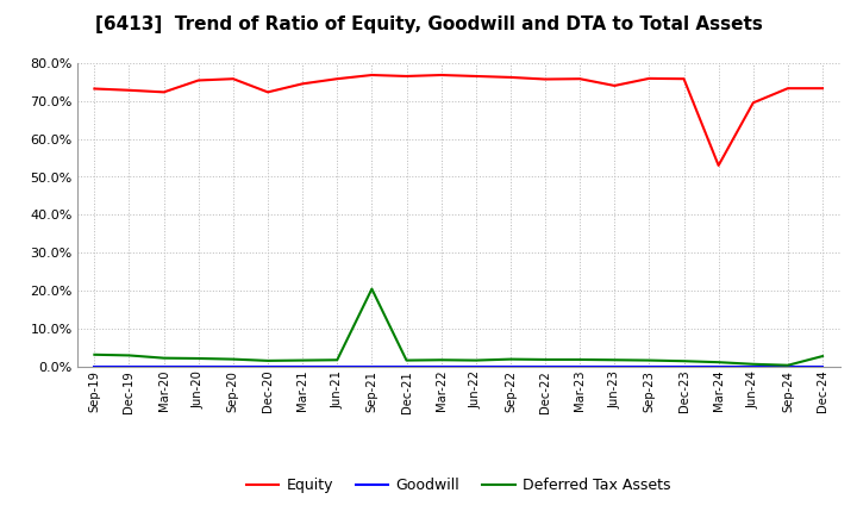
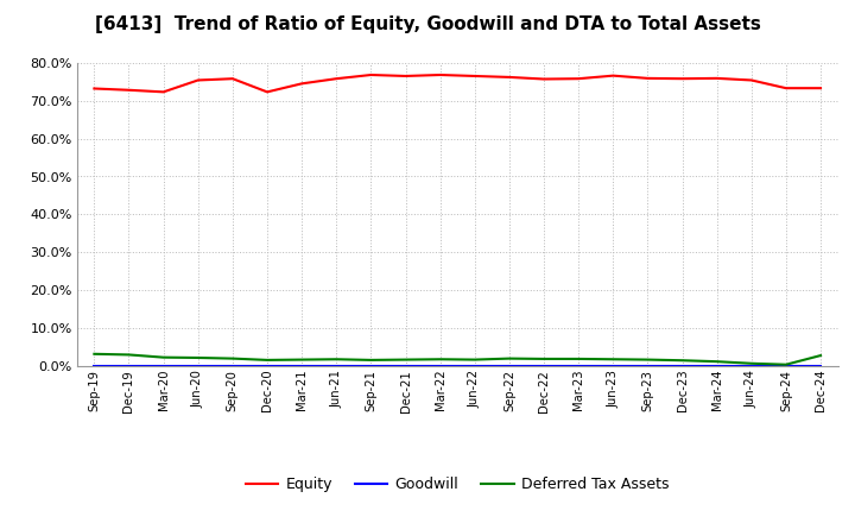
Deferred Tax Assets/Sep-21: 20.5% -> 1.6%
Equity/Jun-23: 74.0% -> 76.6%
Equity/Mar-24: 53.0% -> 75.9%
Equity/Jun-24: 69.5% -> 75.4%
